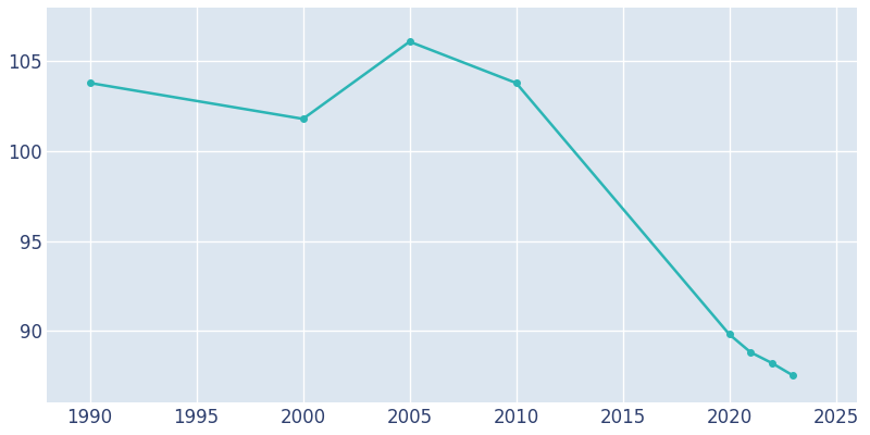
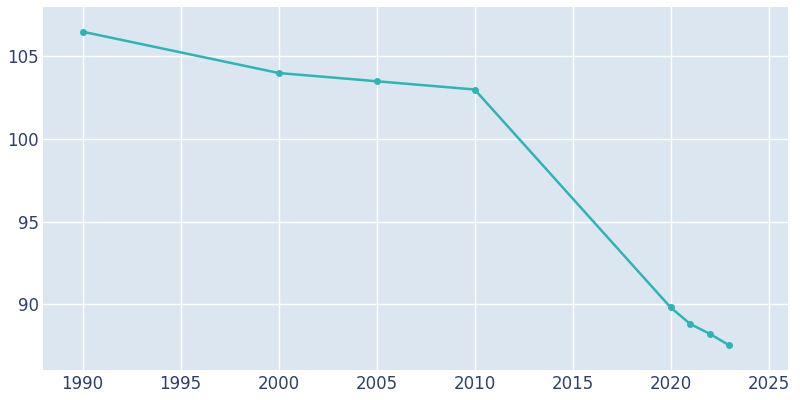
1990: 103.8 -> 106.5
2000: 101.8 -> 104.0
2005: 106.1 -> 103.5
2010: 103.8 -> 103.0
